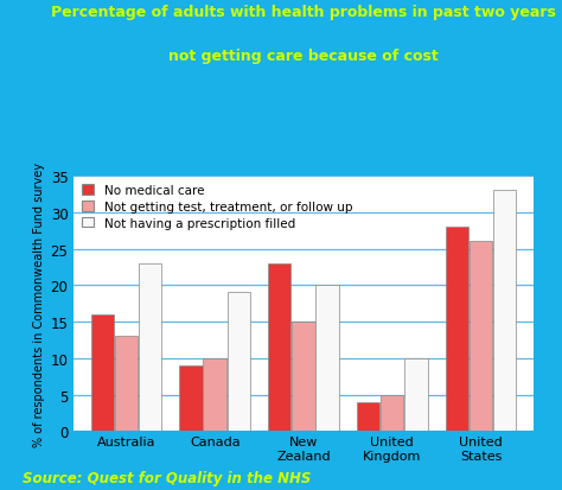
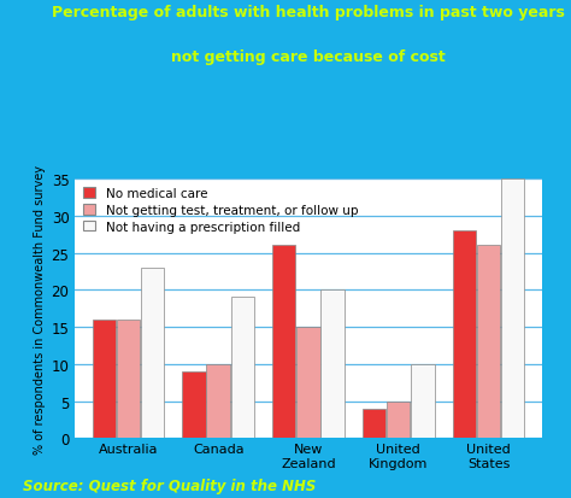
Not getting test, treatment, or follow up/Australia: 13 -> 16
No medical care/New Zealand: 23 -> 26
Not having a prescription filled/United States: 33 -> 35
